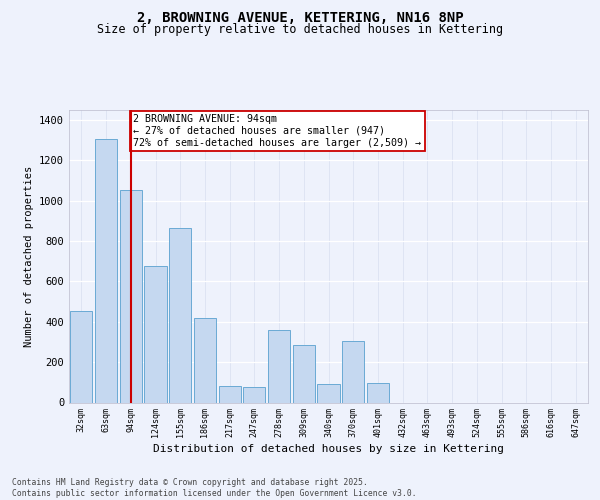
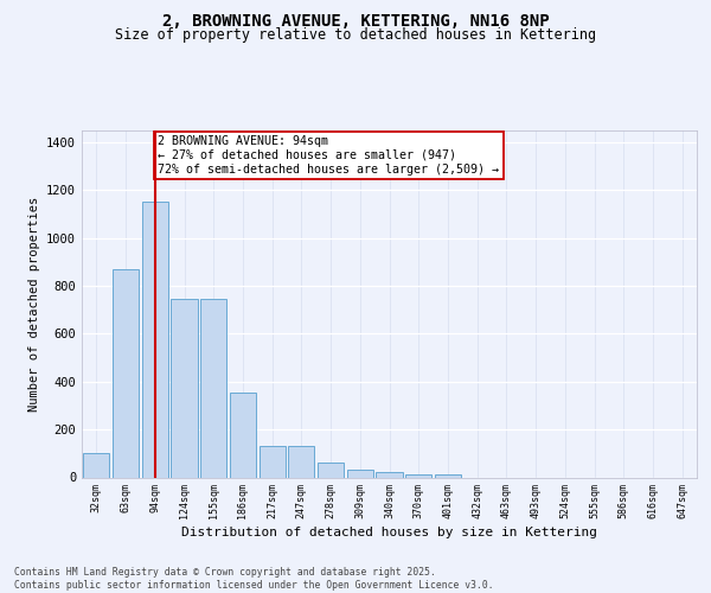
32sqm: 455 -> 100
63sqm: 1305 -> 872
94sqm: 1055 -> 1155
124sqm: 675 -> 748
155sqm: 865 -> 748
186sqm: 420 -> 352
217sqm: 80 -> 133
247sqm: 75 -> 133
278sqm: 360 -> 62
309sqm: 285 -> 32
340sqm: 90 -> 22
370sqm: 305 -> 12
401sqm: 95 -> 10
